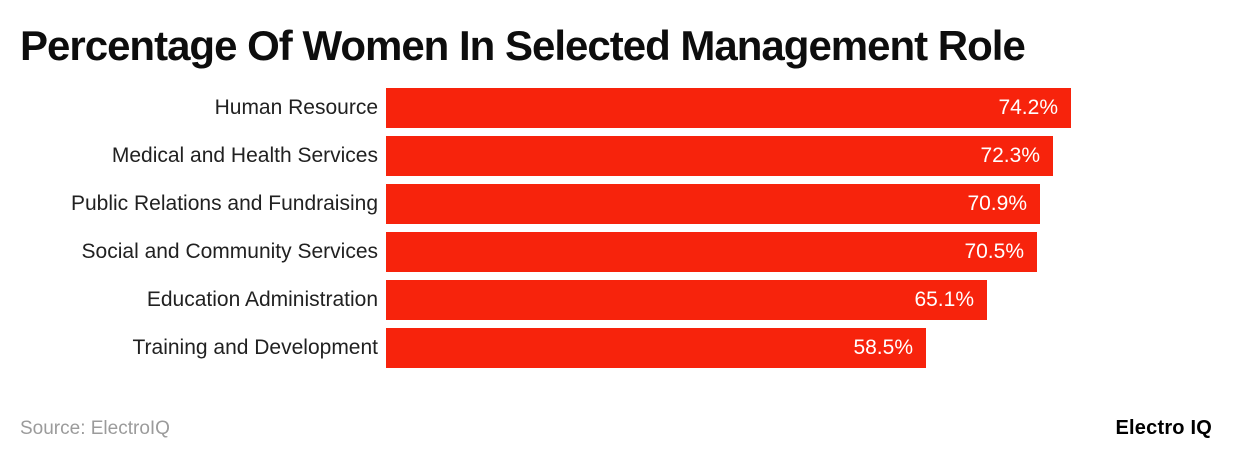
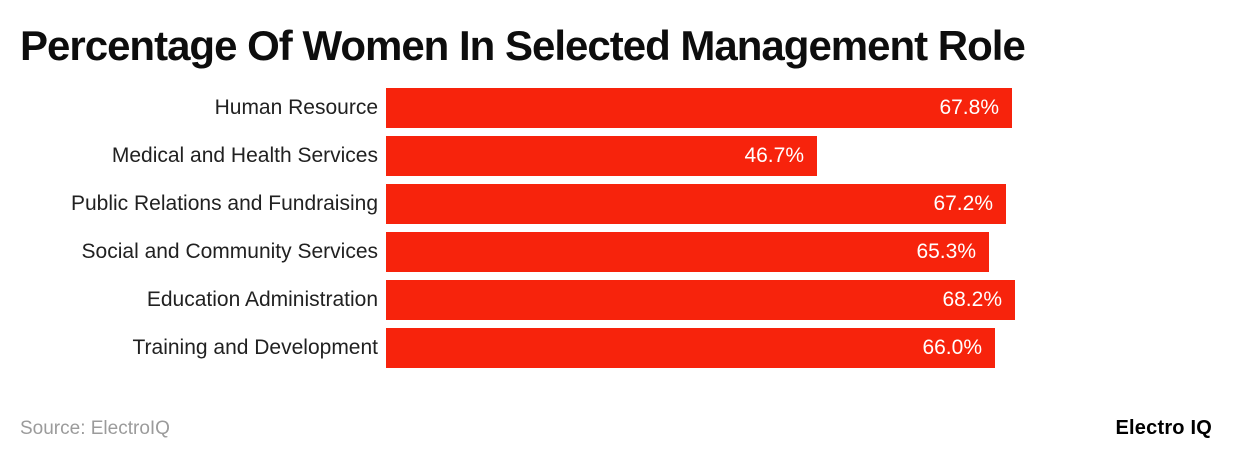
Human Resource: 74.2% -> 67.8%
Medical and Health Services: 72.3% -> 46.7%
Public Relations and Fundraising: 70.9% -> 67.2%
Social and Community Services: 70.5% -> 65.3%
Education Administration: 65.1% -> 68.2%
Training and Development: 58.5% -> 66.0%
